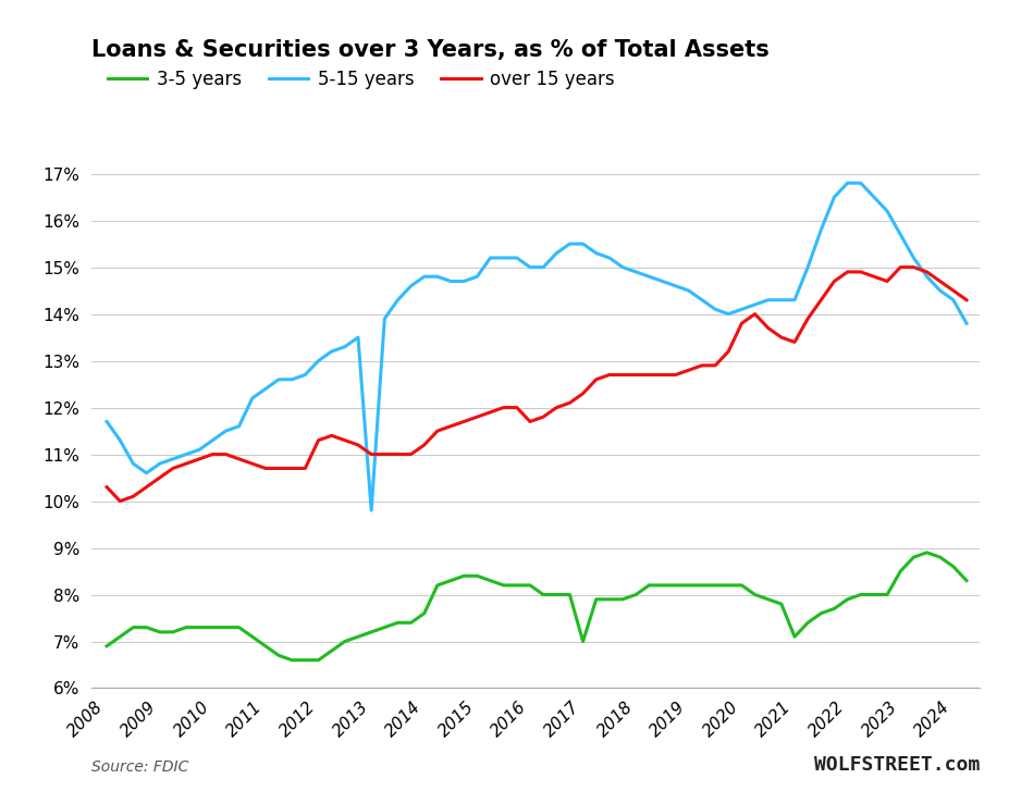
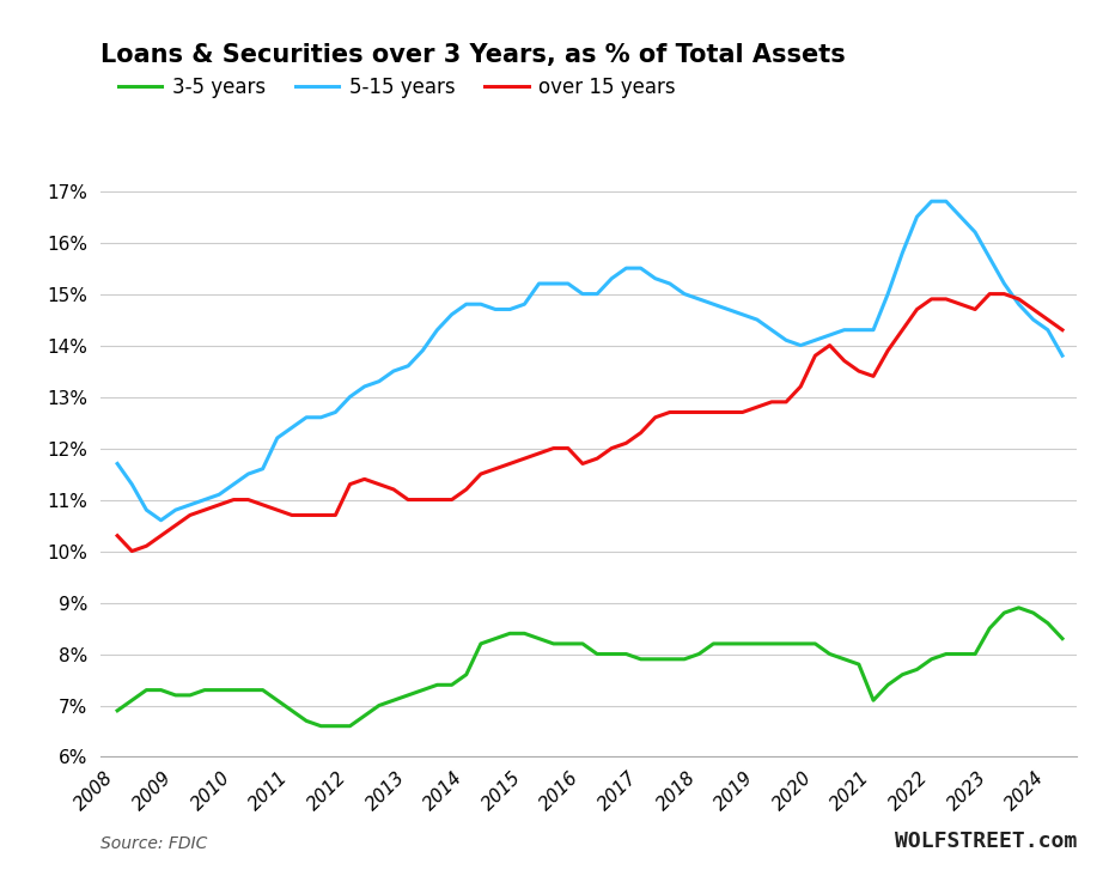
5-15 years/2013: 9.8% -> 13.6%
3-5 years/2017: 7.0% -> 7.9%
